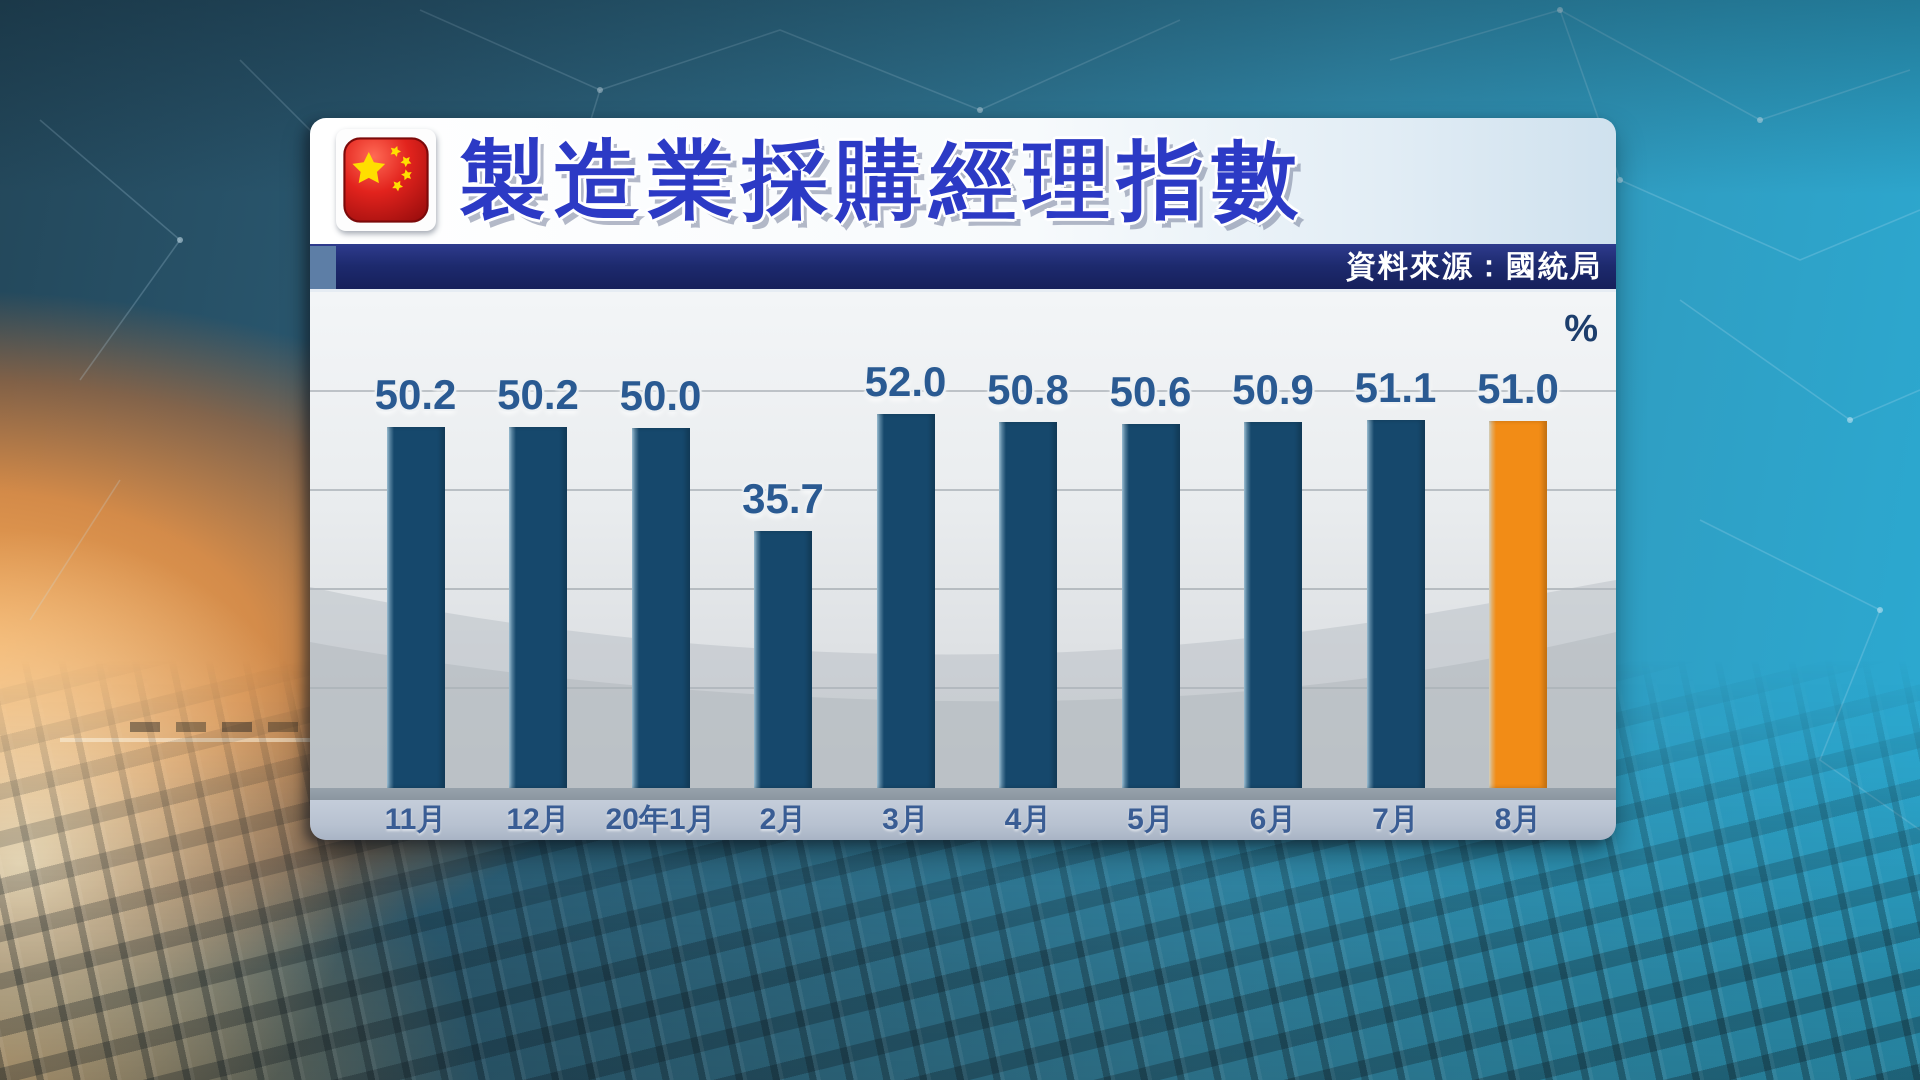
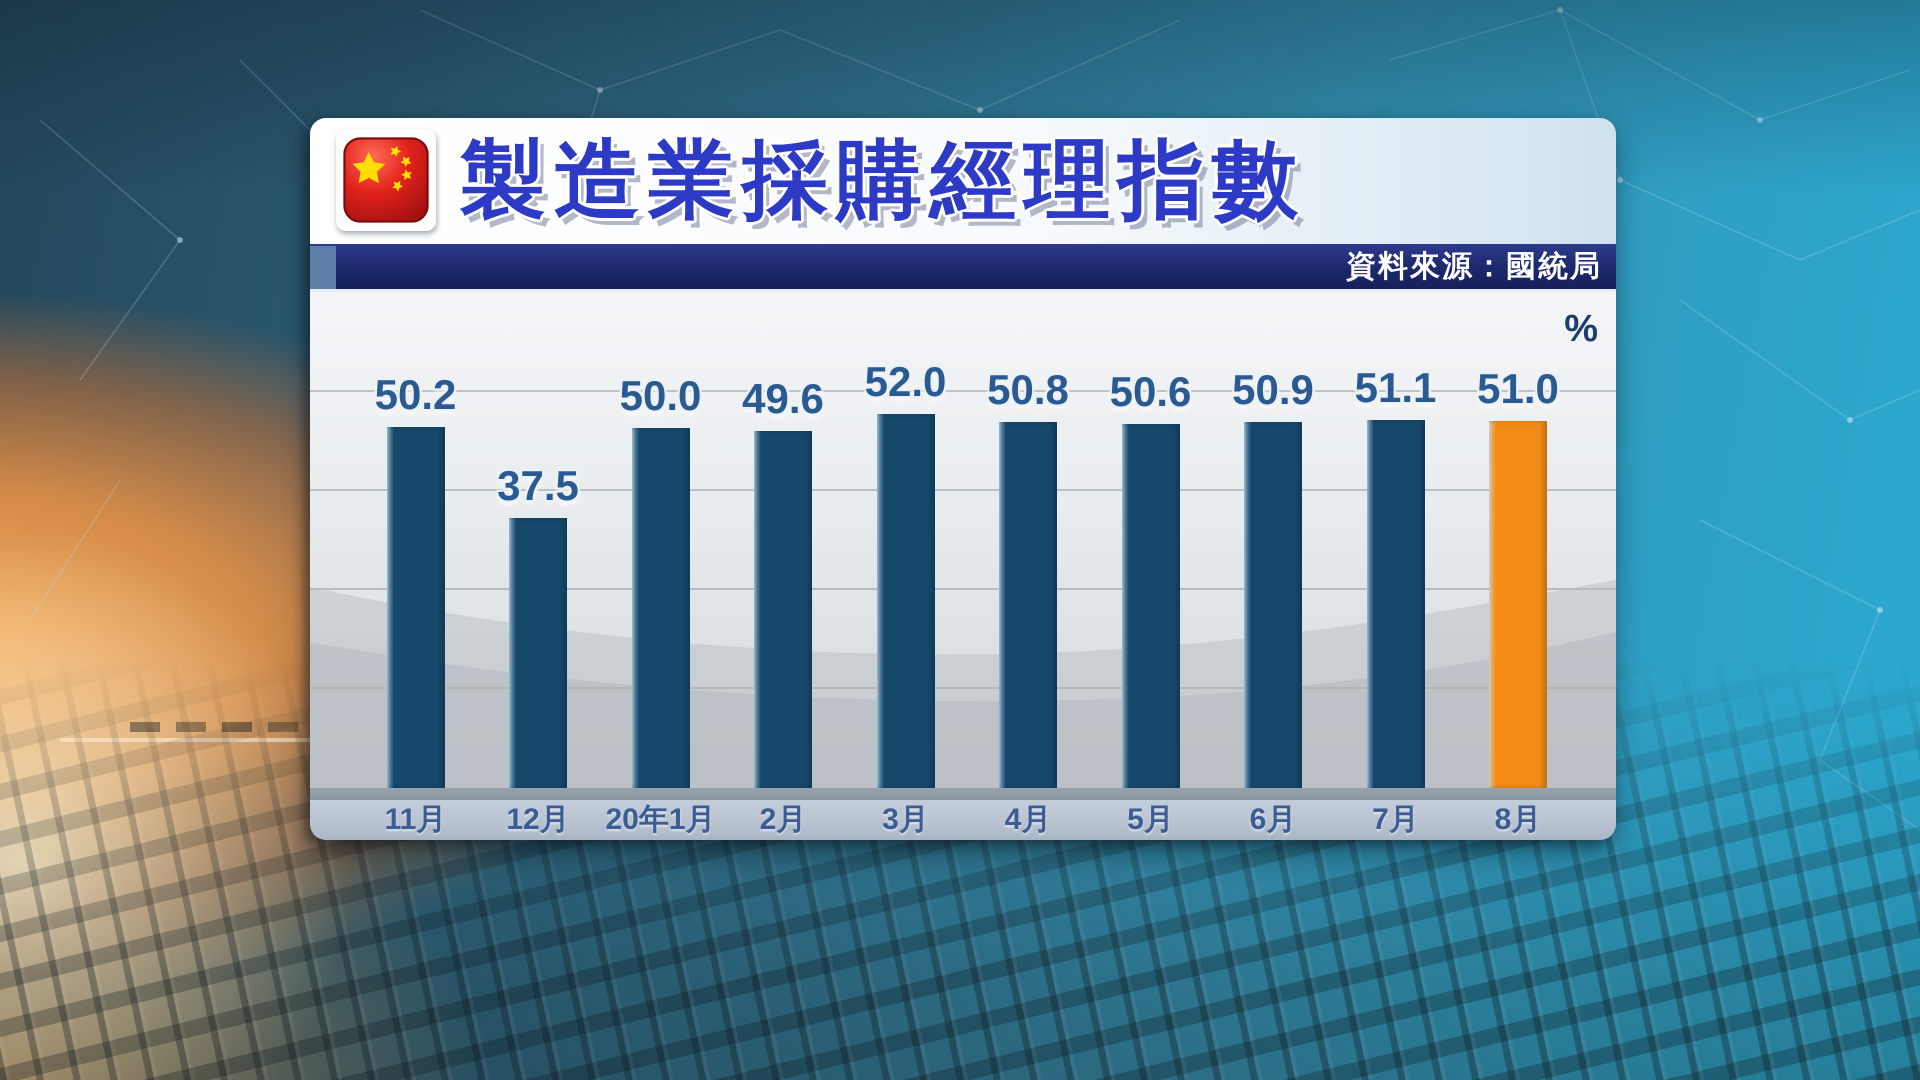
12月: 50.2 -> 37.5
2月: 35.7 -> 49.6
